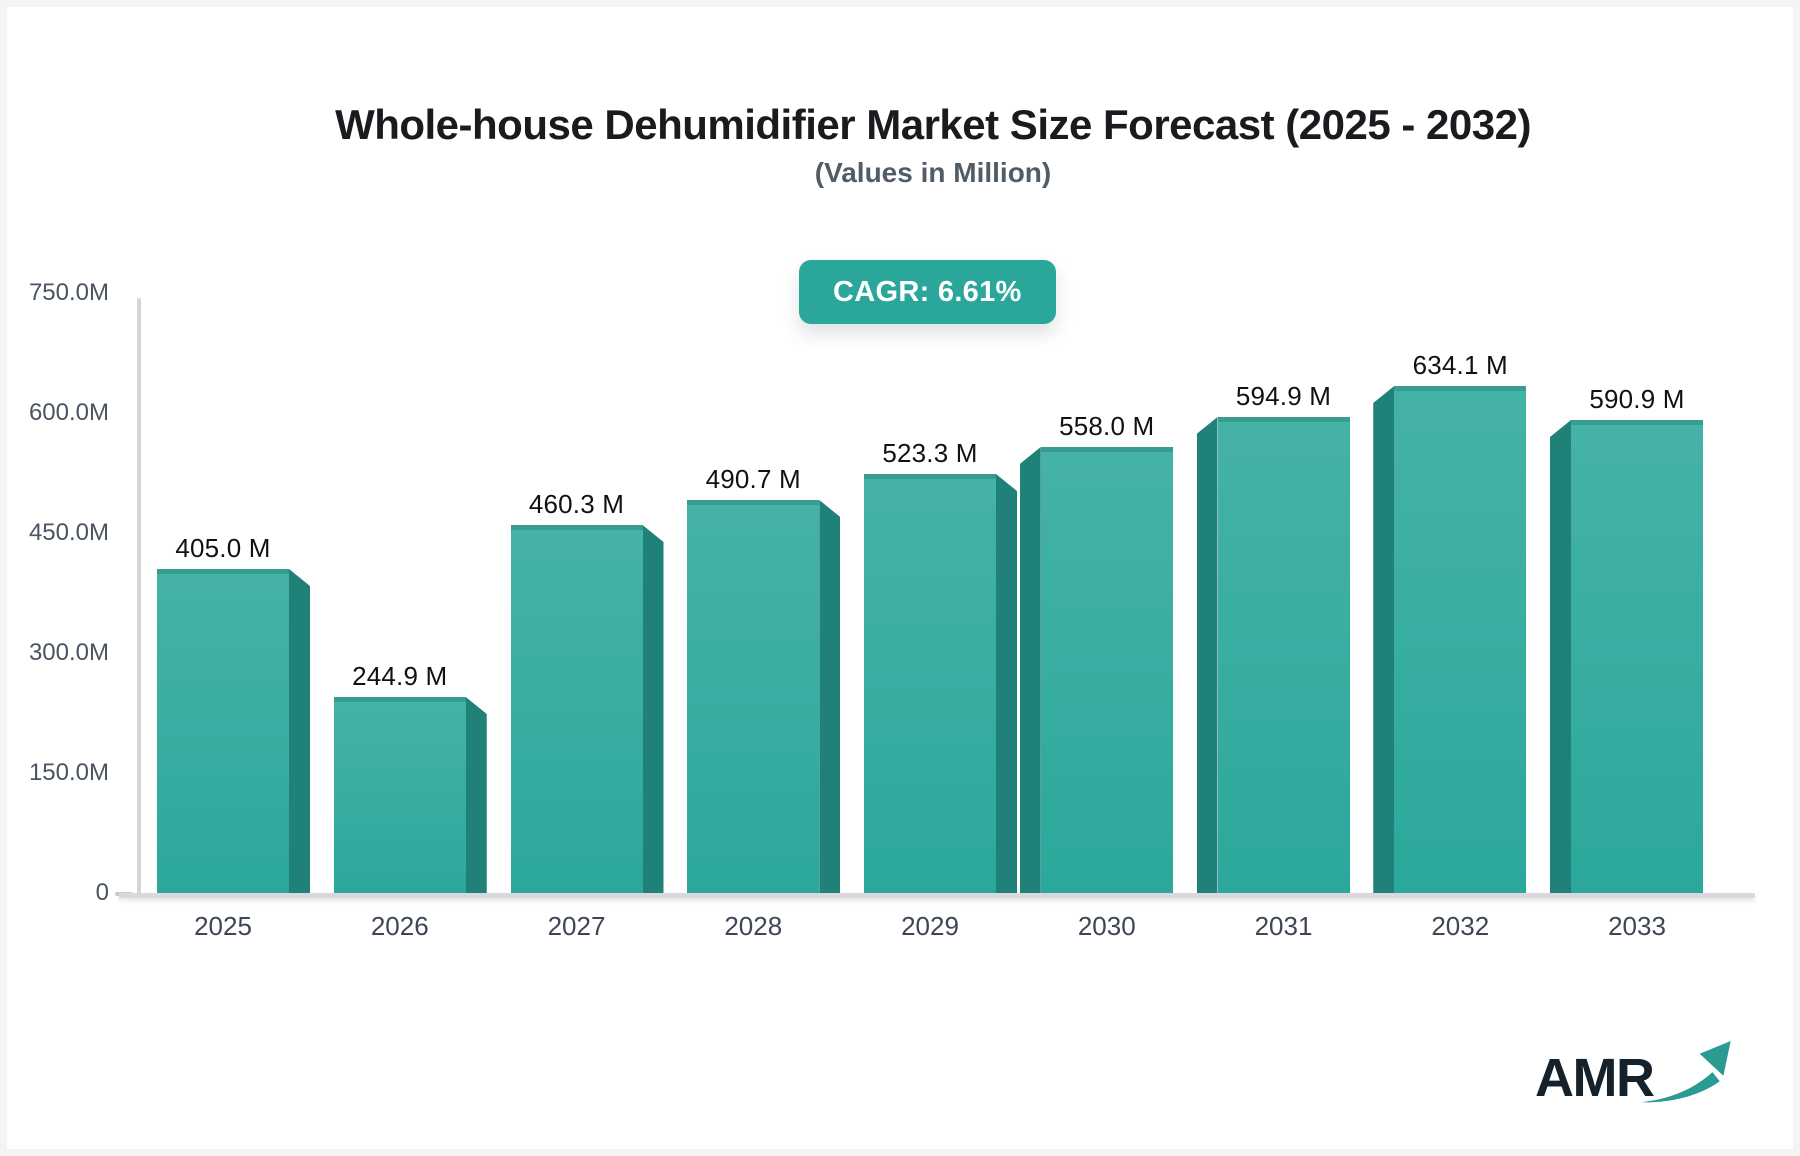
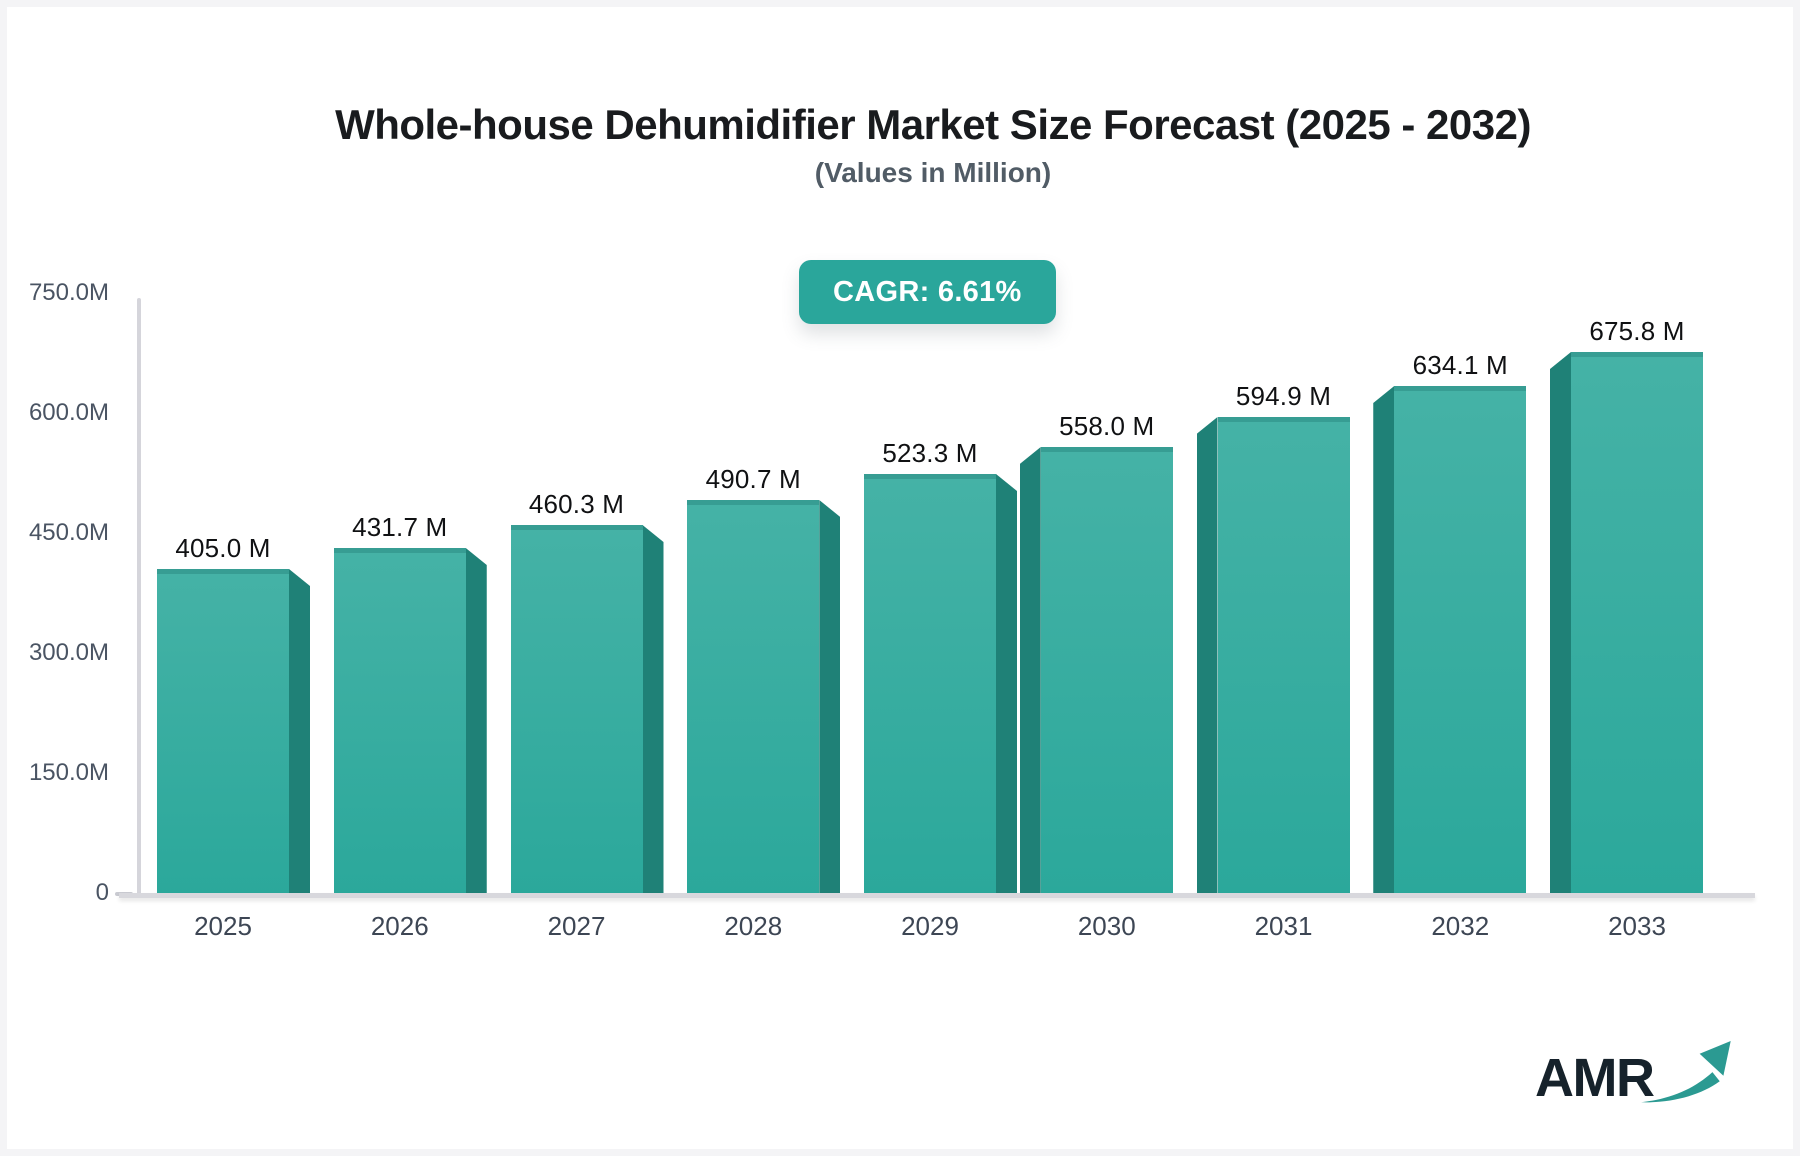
2026: 244.9 -> 431.7
2033: 590.9 -> 675.8
